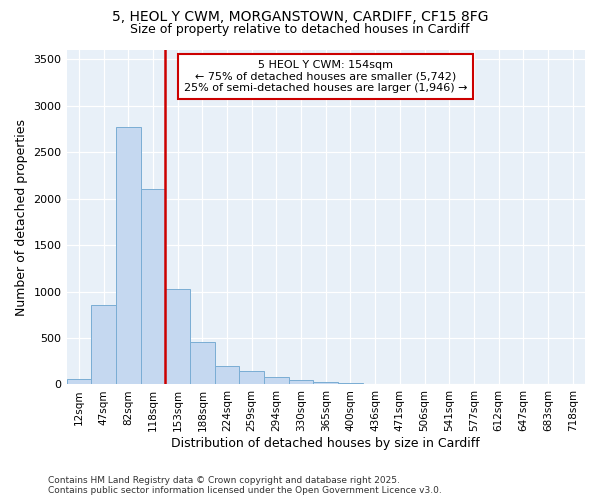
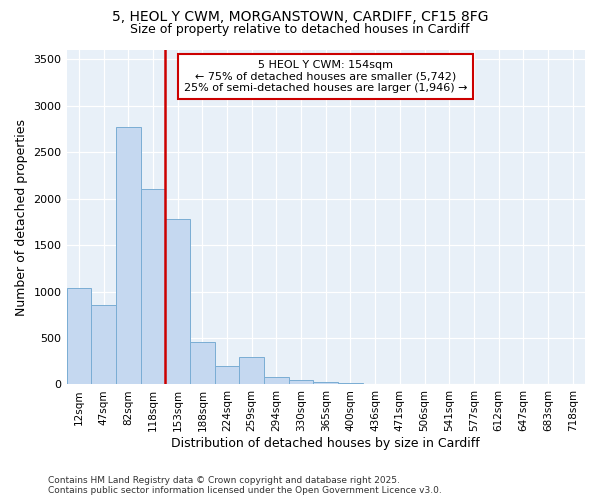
12sqm: 60 -> 1040
153sqm: 1030 -> 1780
259sqm: 150 -> 300
